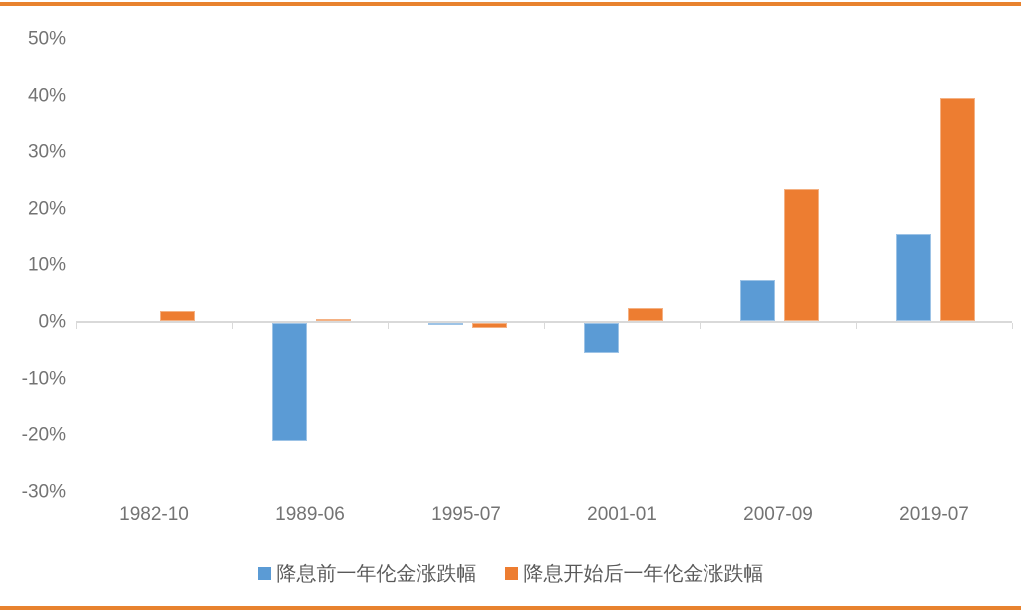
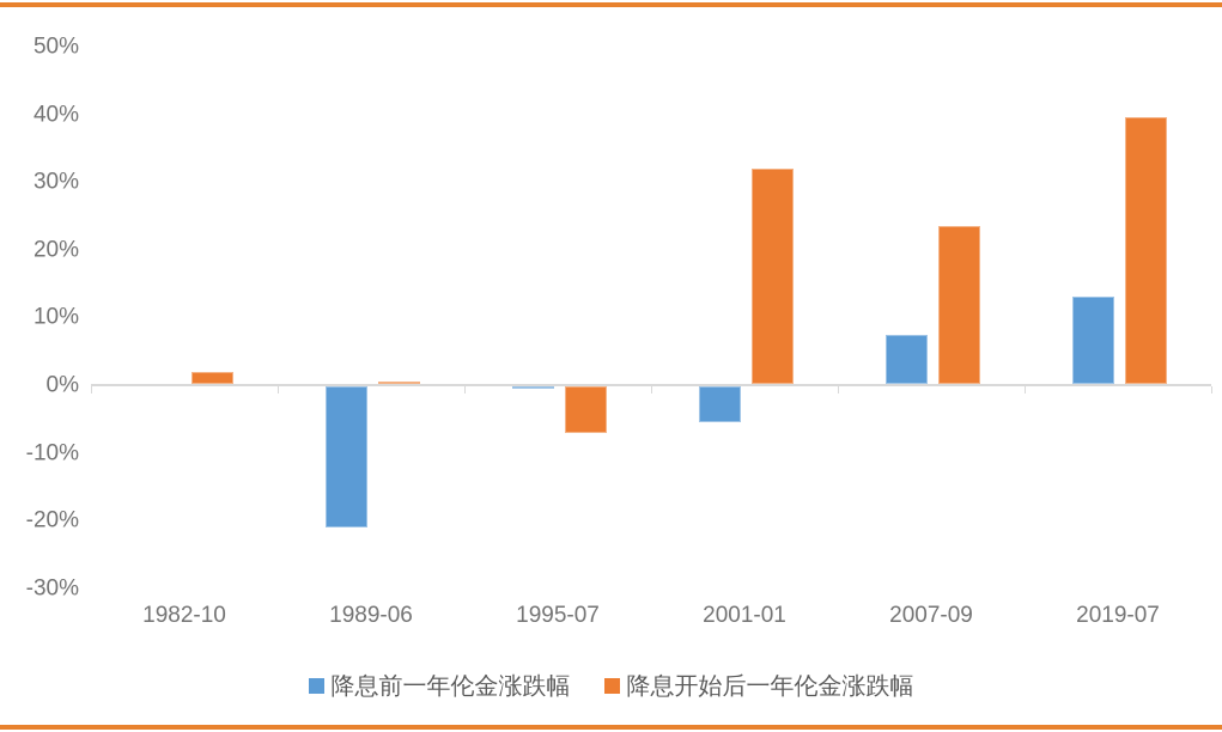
降息开始后一年伦金涨跌幅/1995-07: -1% -> -7%
降息开始后一年伦金涨跌幅/2001-01: 2% -> 32%
降息前一年伦金涨跌幅/2019-07: 16% -> 13%
